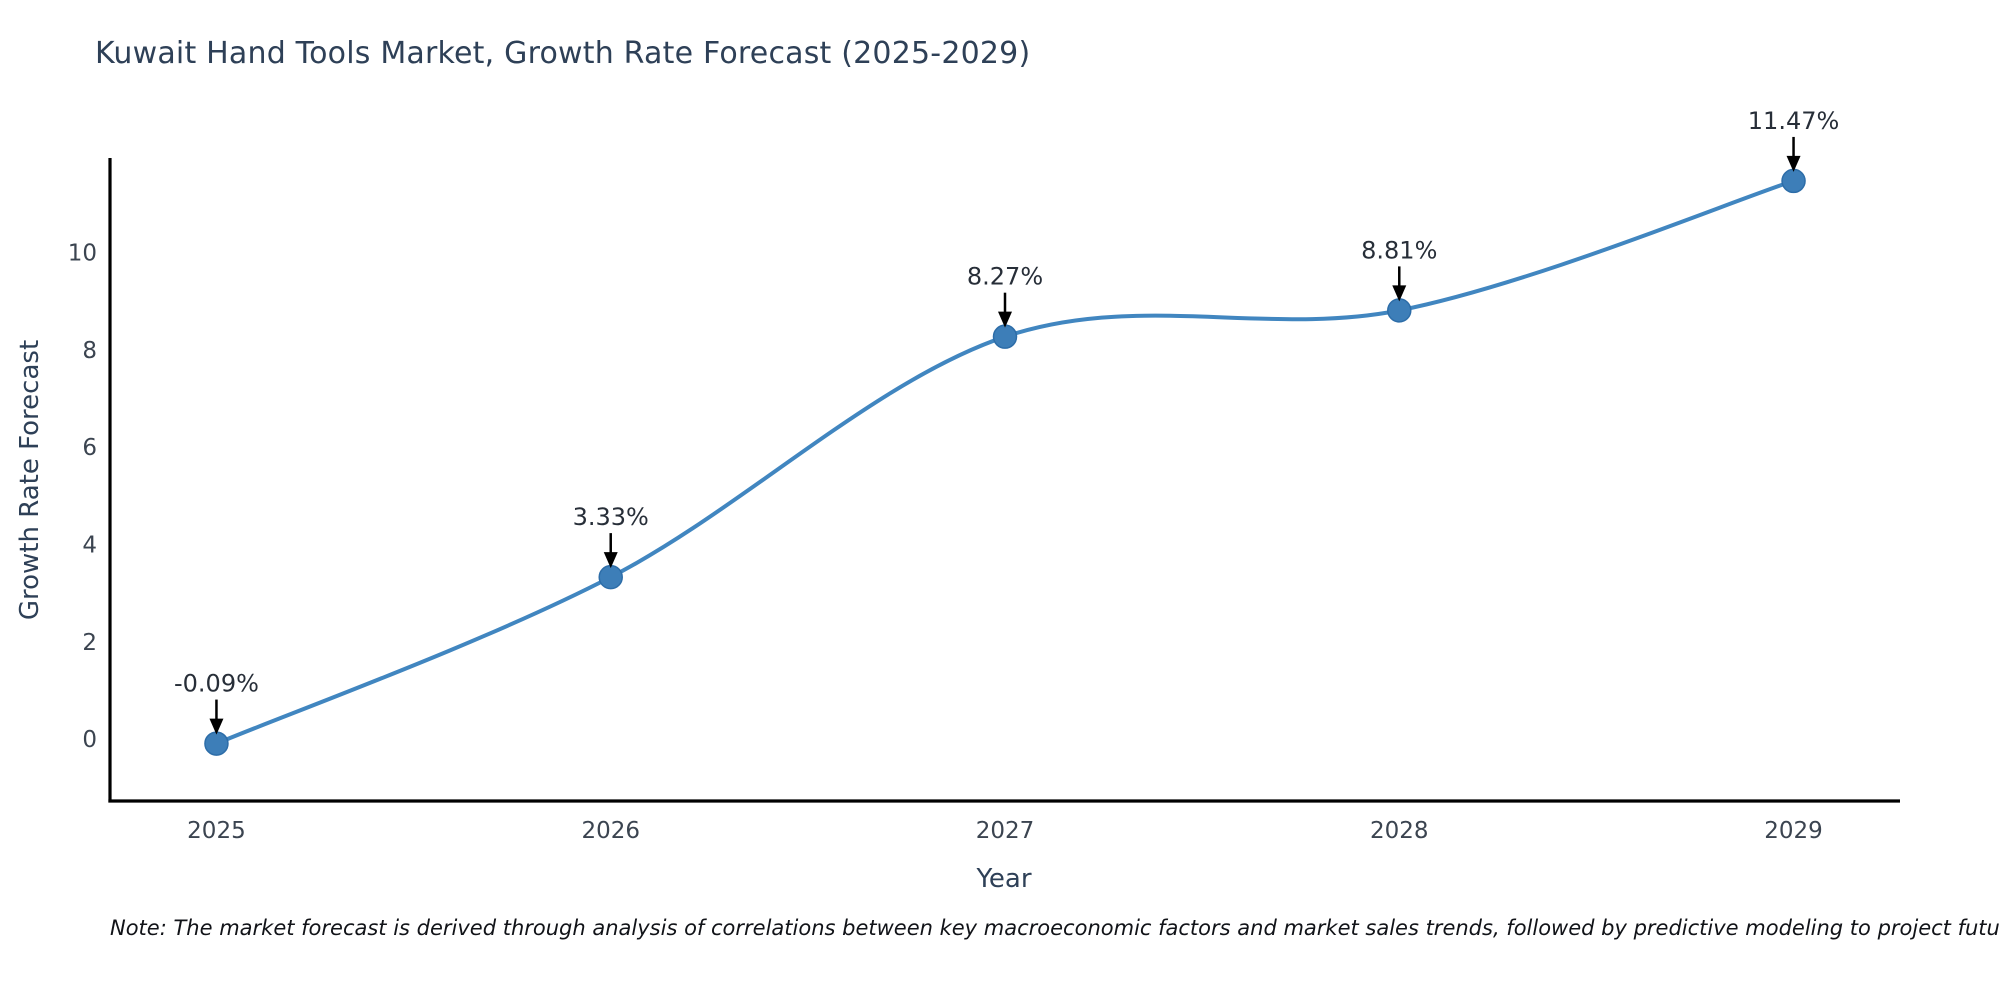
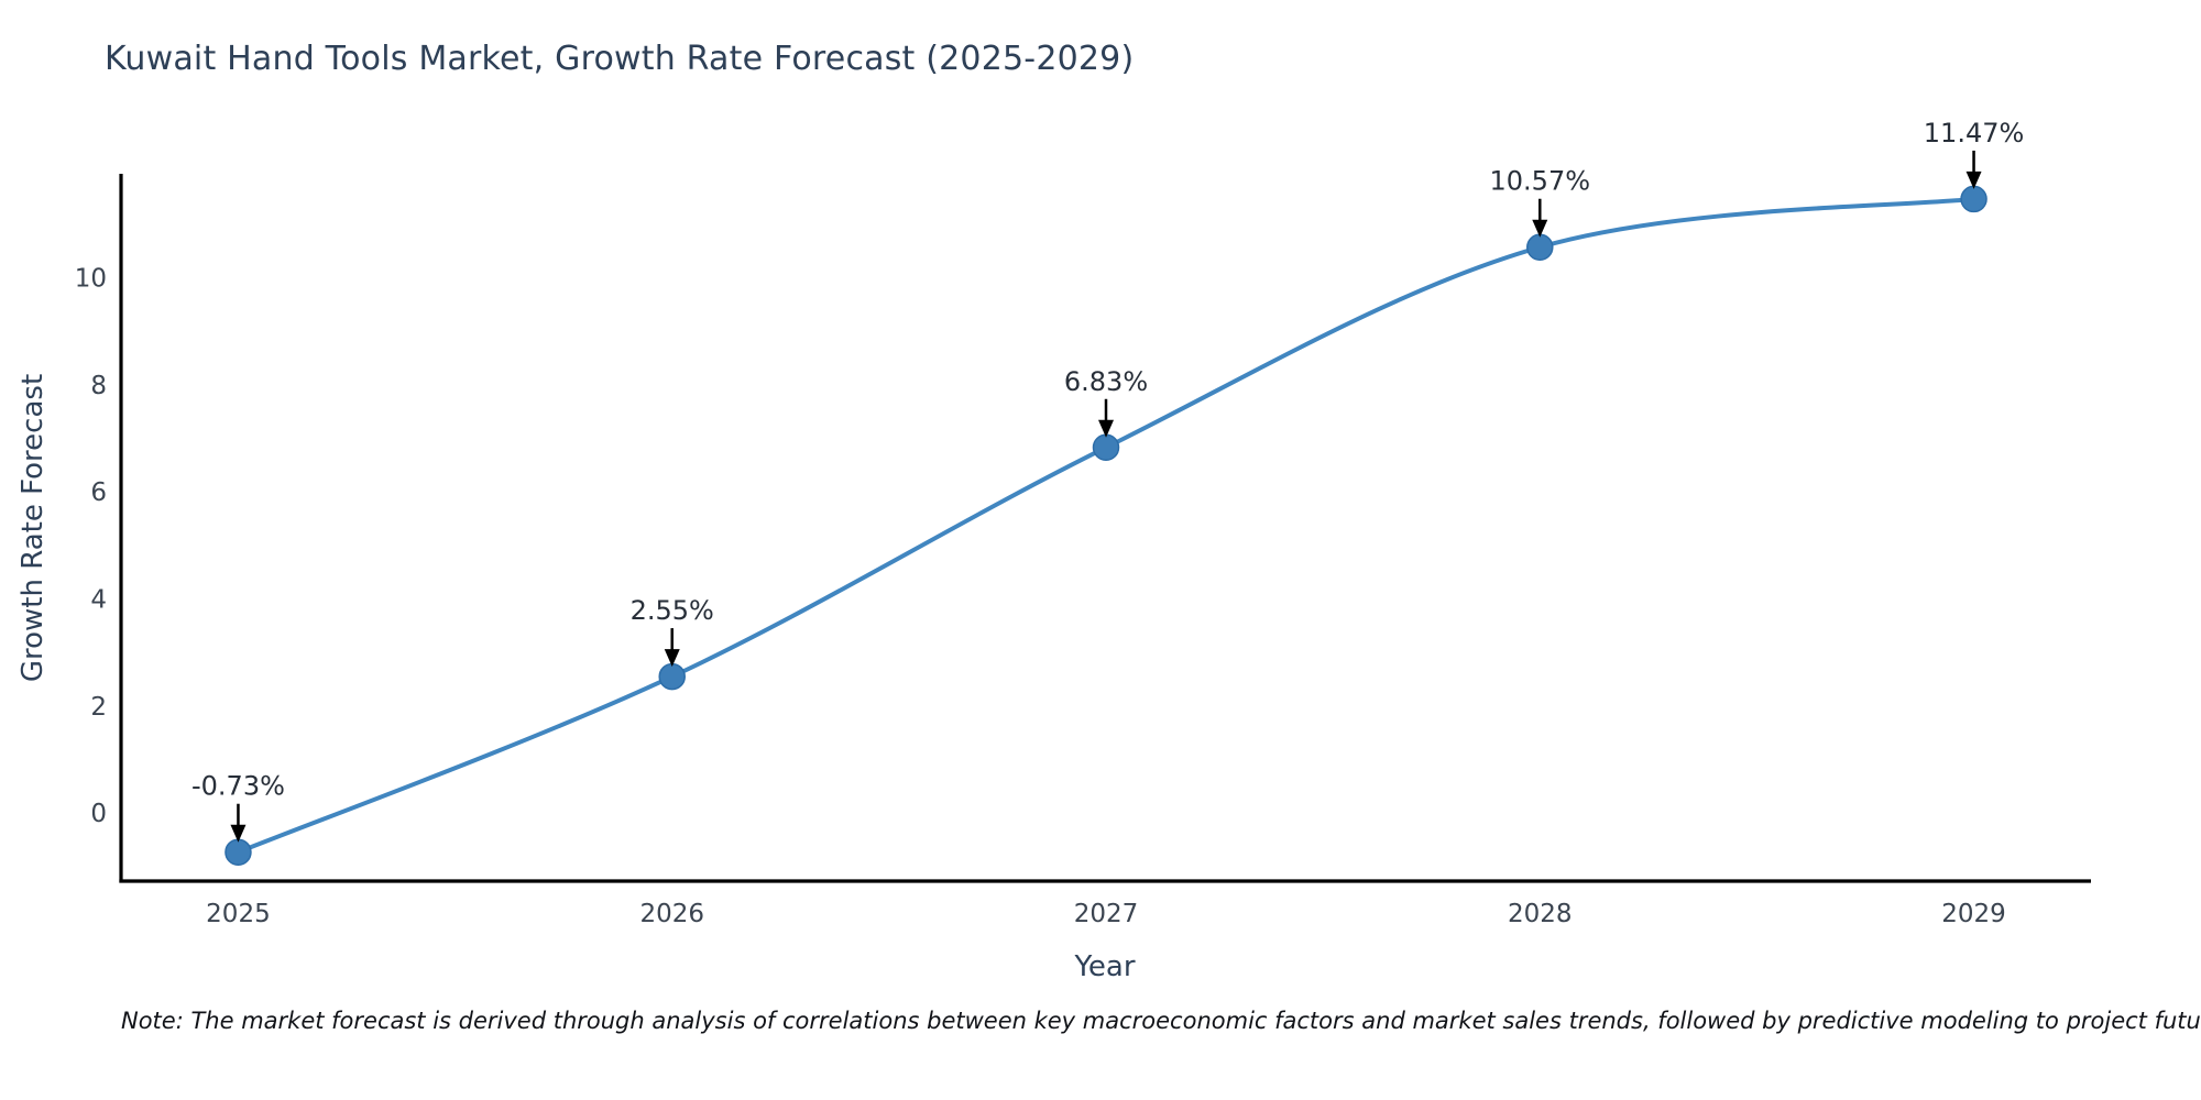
2025: -0.09% -> -0.73%
2026: 3.33% -> 2.55%
2027: 8.27% -> 6.83%
2028: 8.81% -> 10.57%
